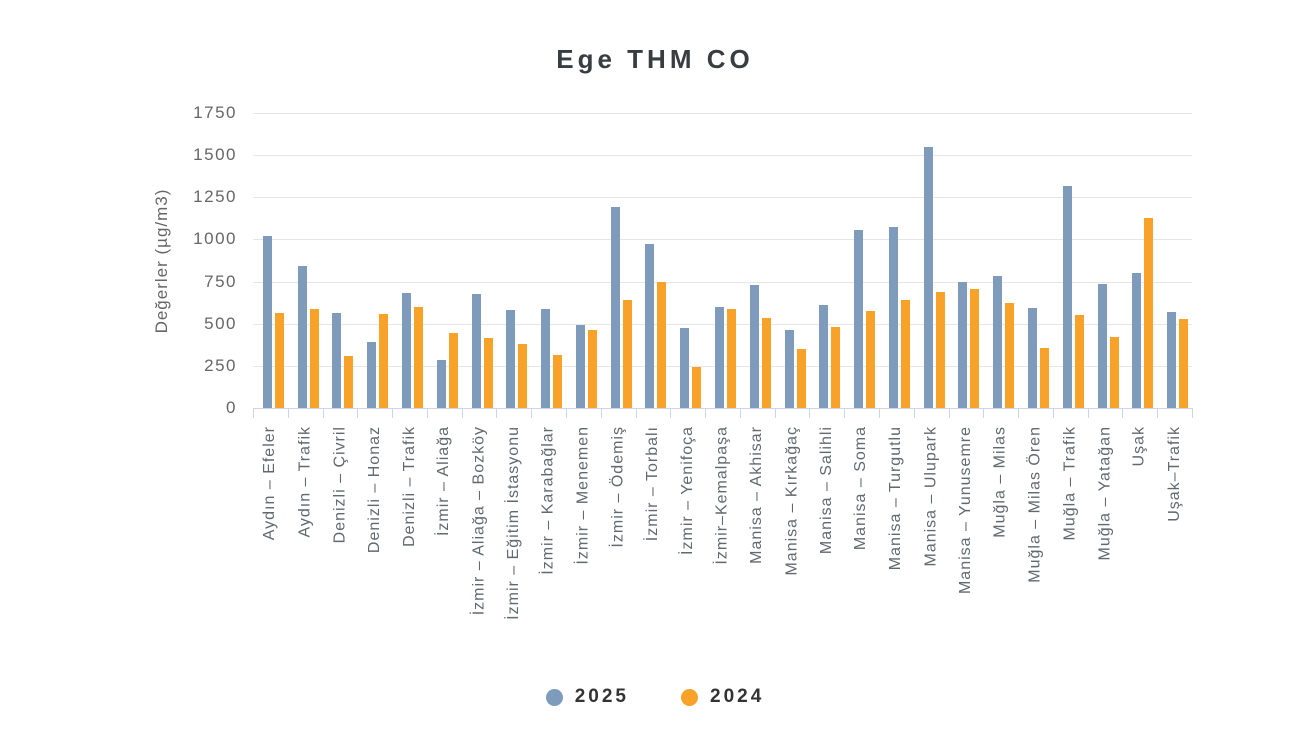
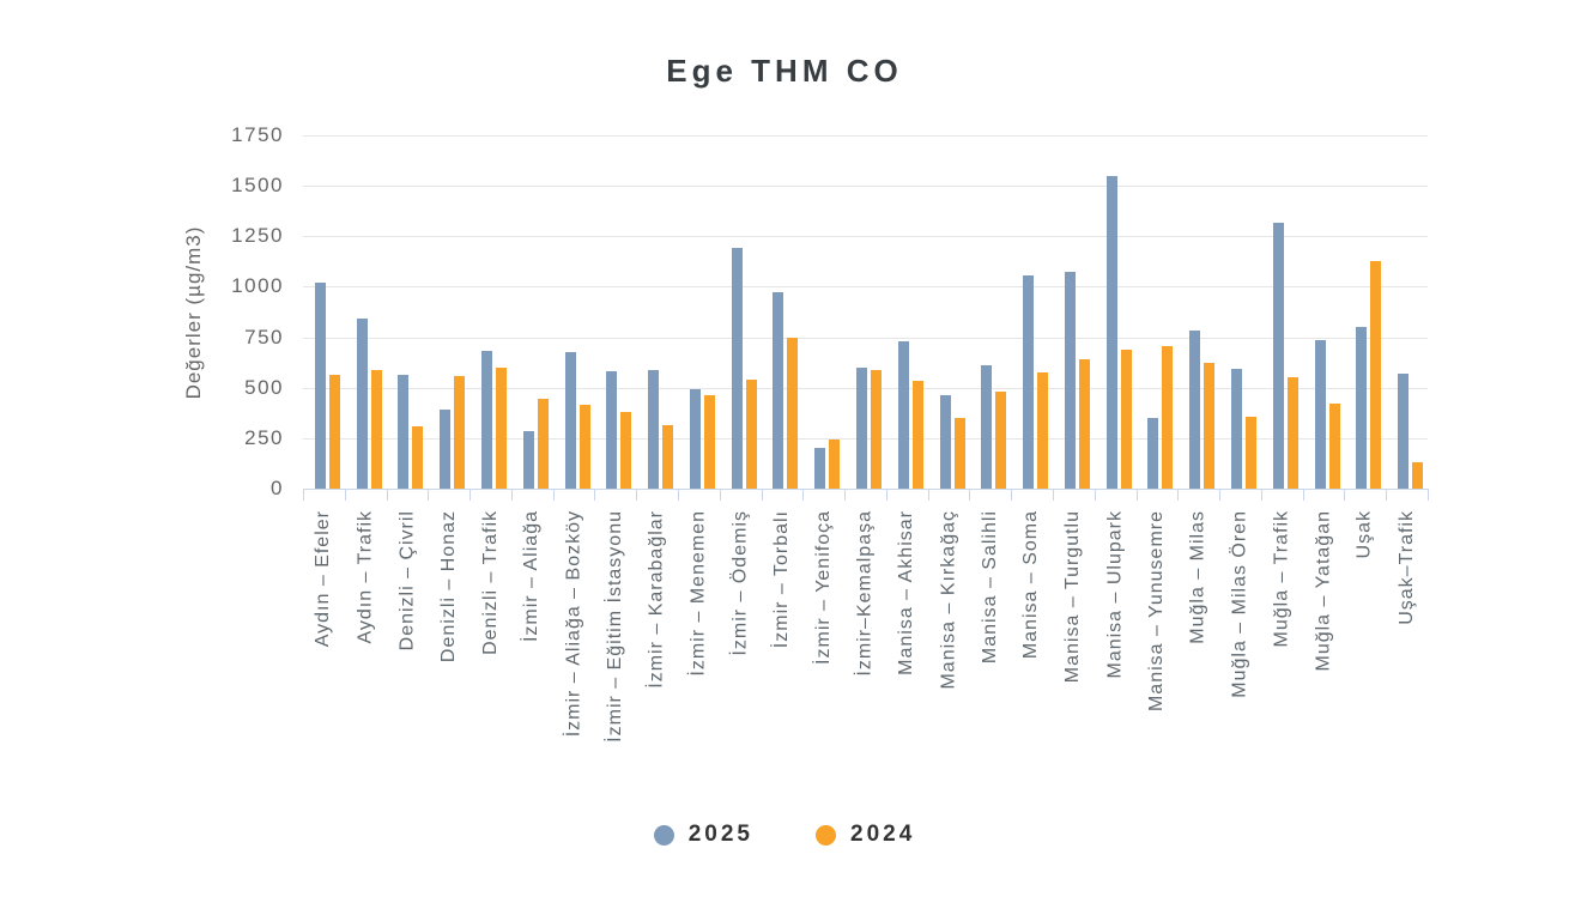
2024/İzmir – Ödemiş: 640 -> 540
2025/İzmir – Yenifoça: 480 -> 200
2025/Manisa – Yunusemre: 740 -> 350
2024/Uşak–Trafik: 530 -> 130
